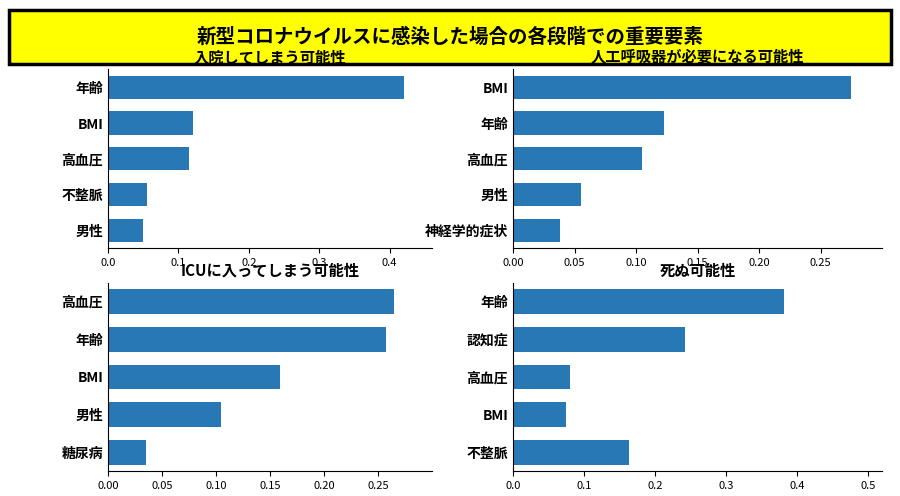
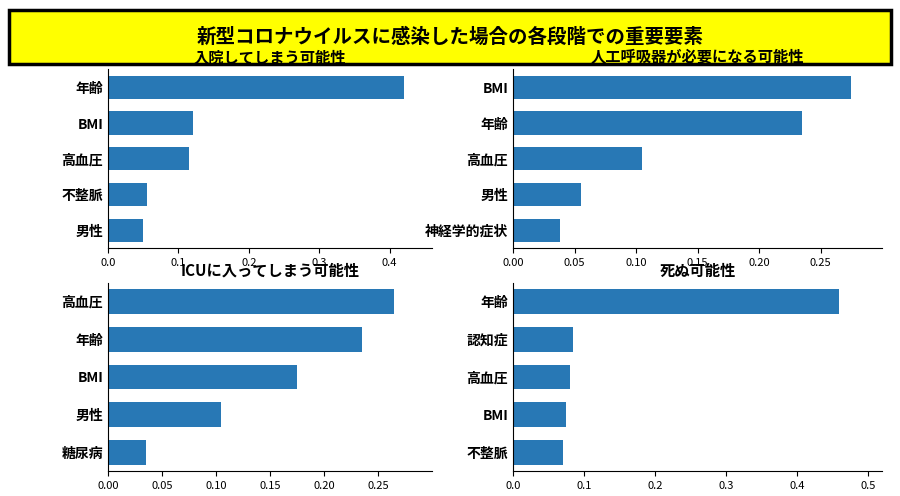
人工呼吸器が必要になる可能性/年齢: 0.123 -> 0.235
ICUに入ってしまう可能性/年齢: 0.257 -> 0.235
ICUに入ってしまう可能性/BMI: 0.159 -> 0.175
死ぬ可能性/年齢: 0.382 -> 0.460
死ぬ可能性/認知症: 0.242 -> 0.085
死ぬ可能性/不整脈: 0.164 -> 0.070
